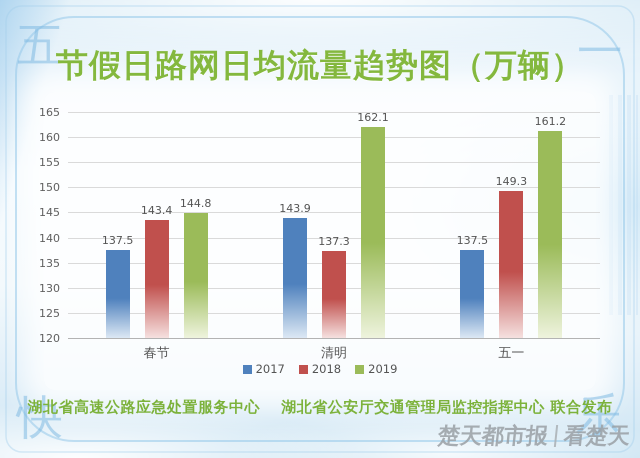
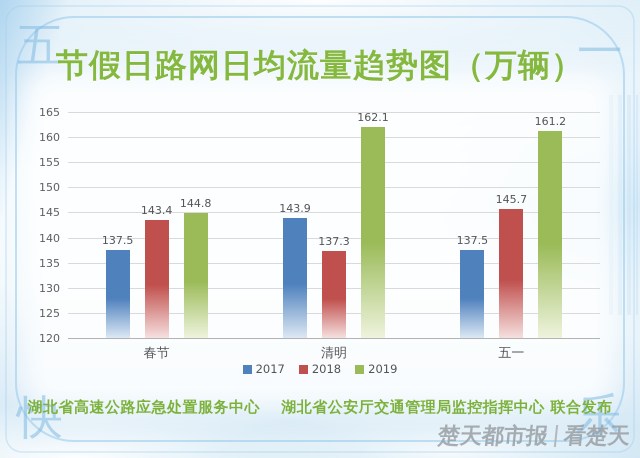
2018/五一: 149.3 -> 145.7
